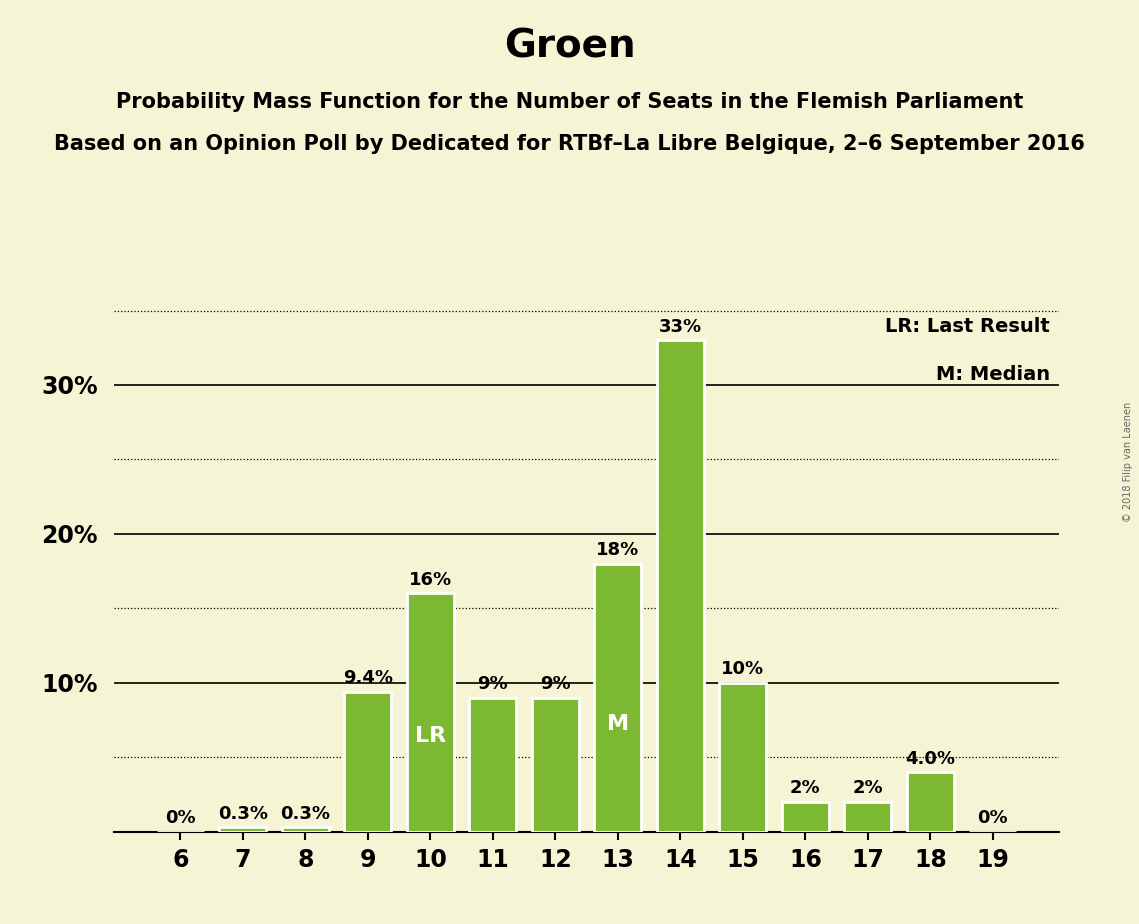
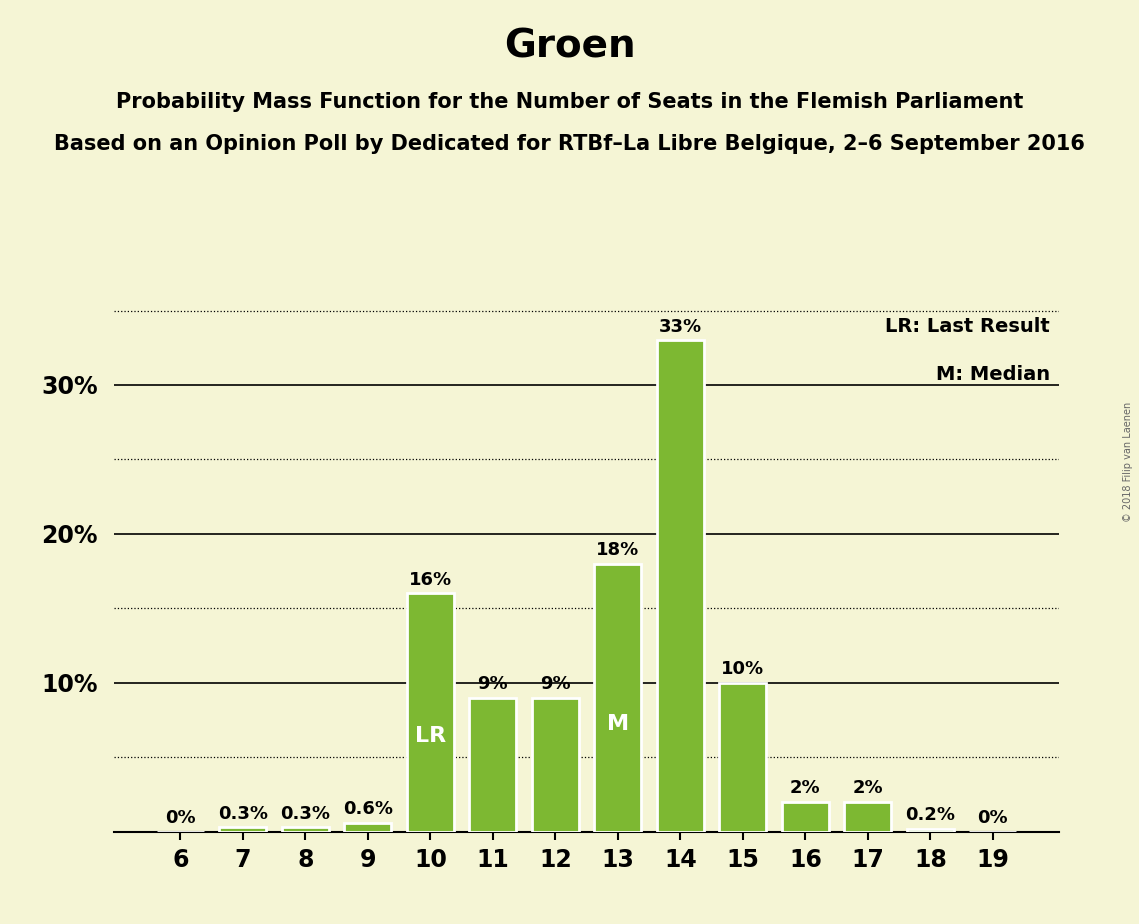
9: 9.4% -> 0.6%
18: 4.0% -> 0.2%
